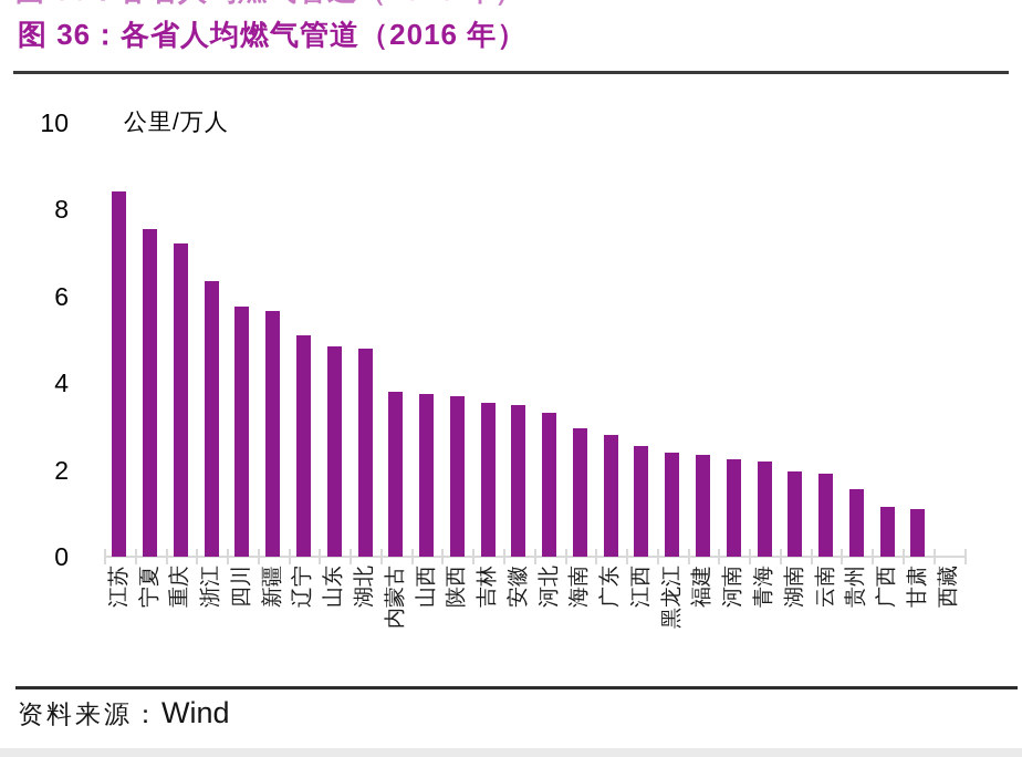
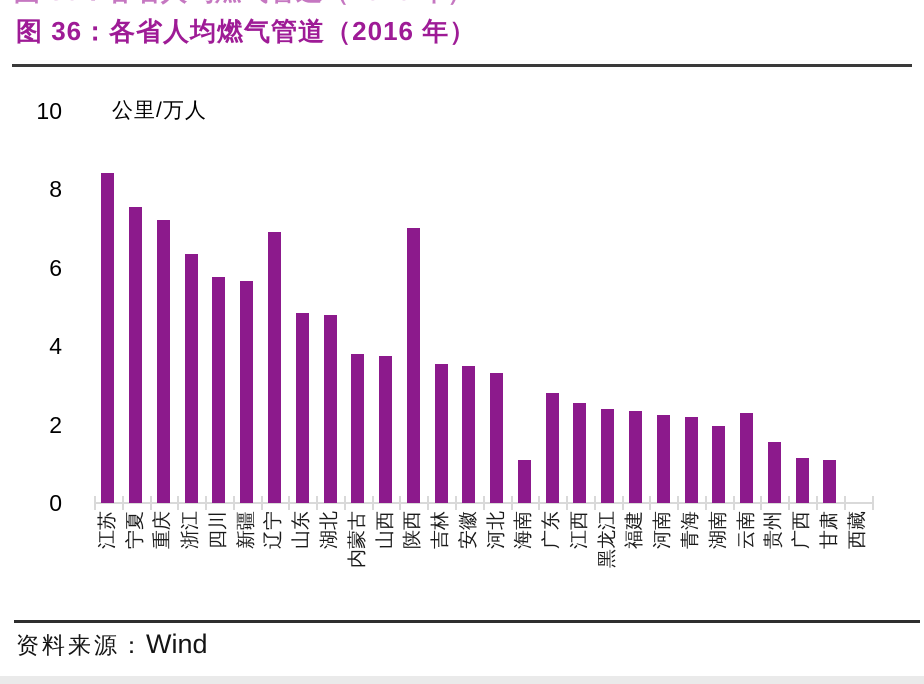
辽宁: 5.1 -> 6.9
陕西: 3.7 -> 7.0
海南: 3.0 -> 1.1
云南: 1.9 -> 2.3
